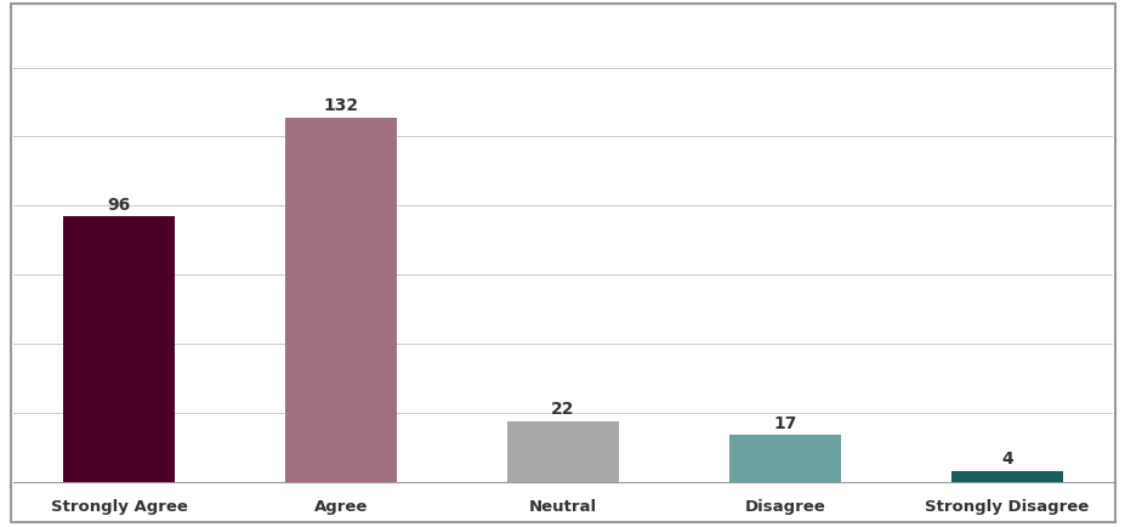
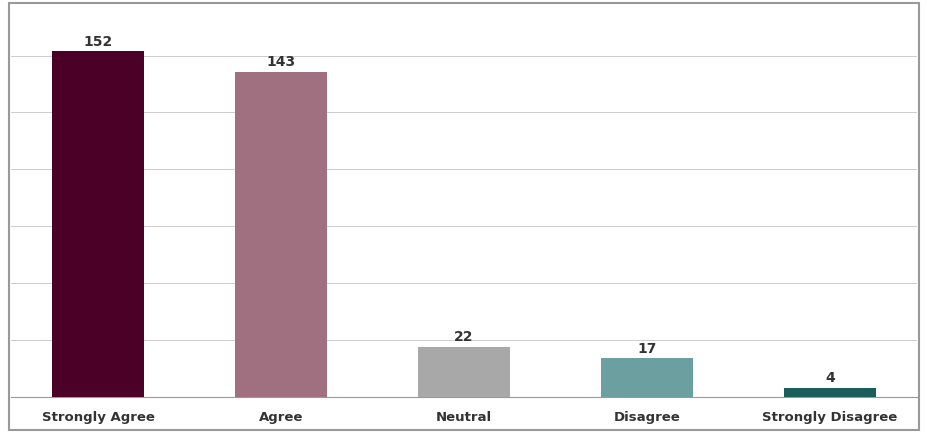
Strongly Agree: 96 -> 152
Agree: 132 -> 143
